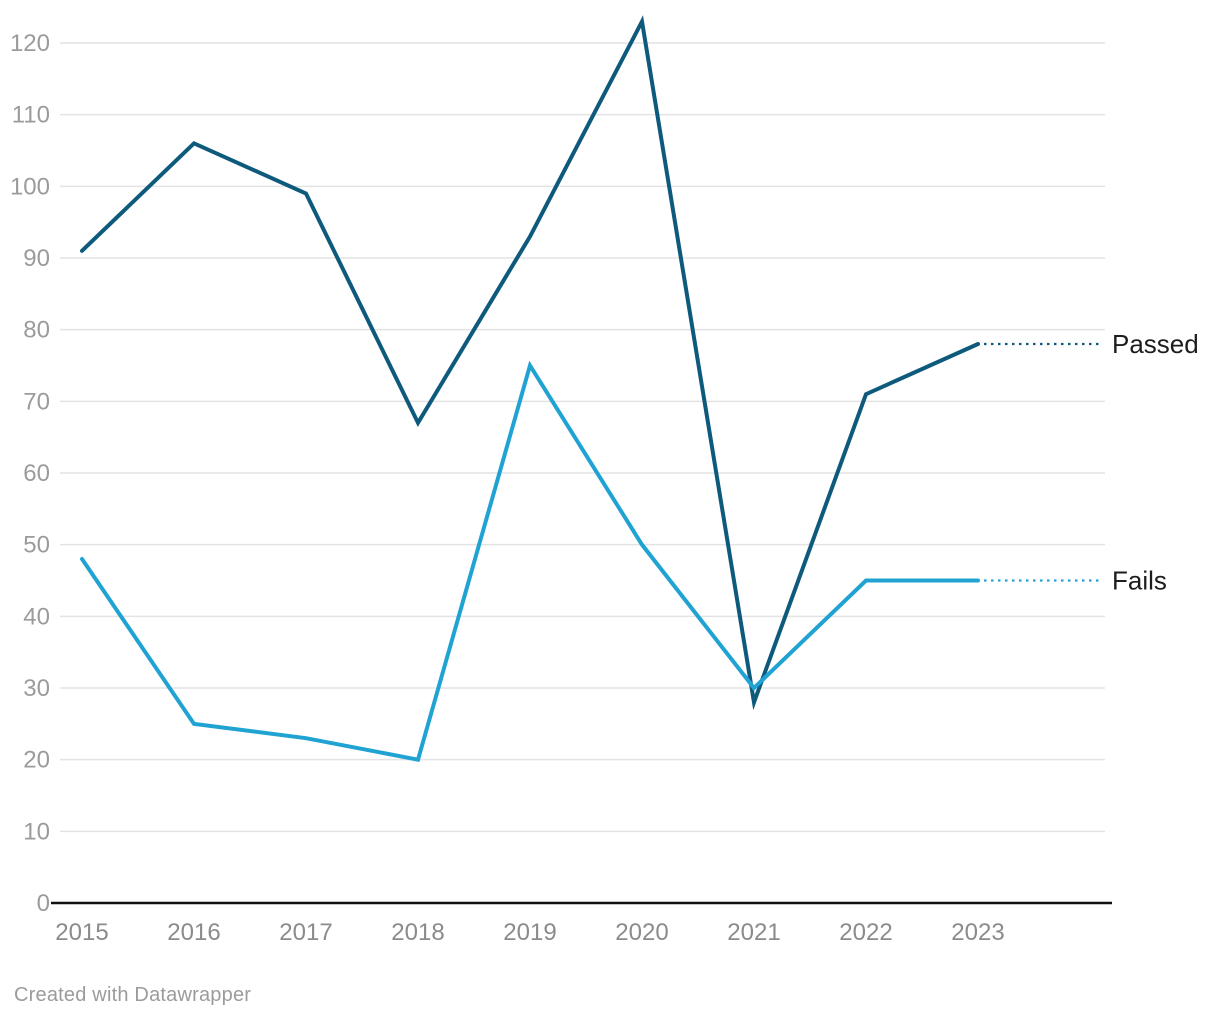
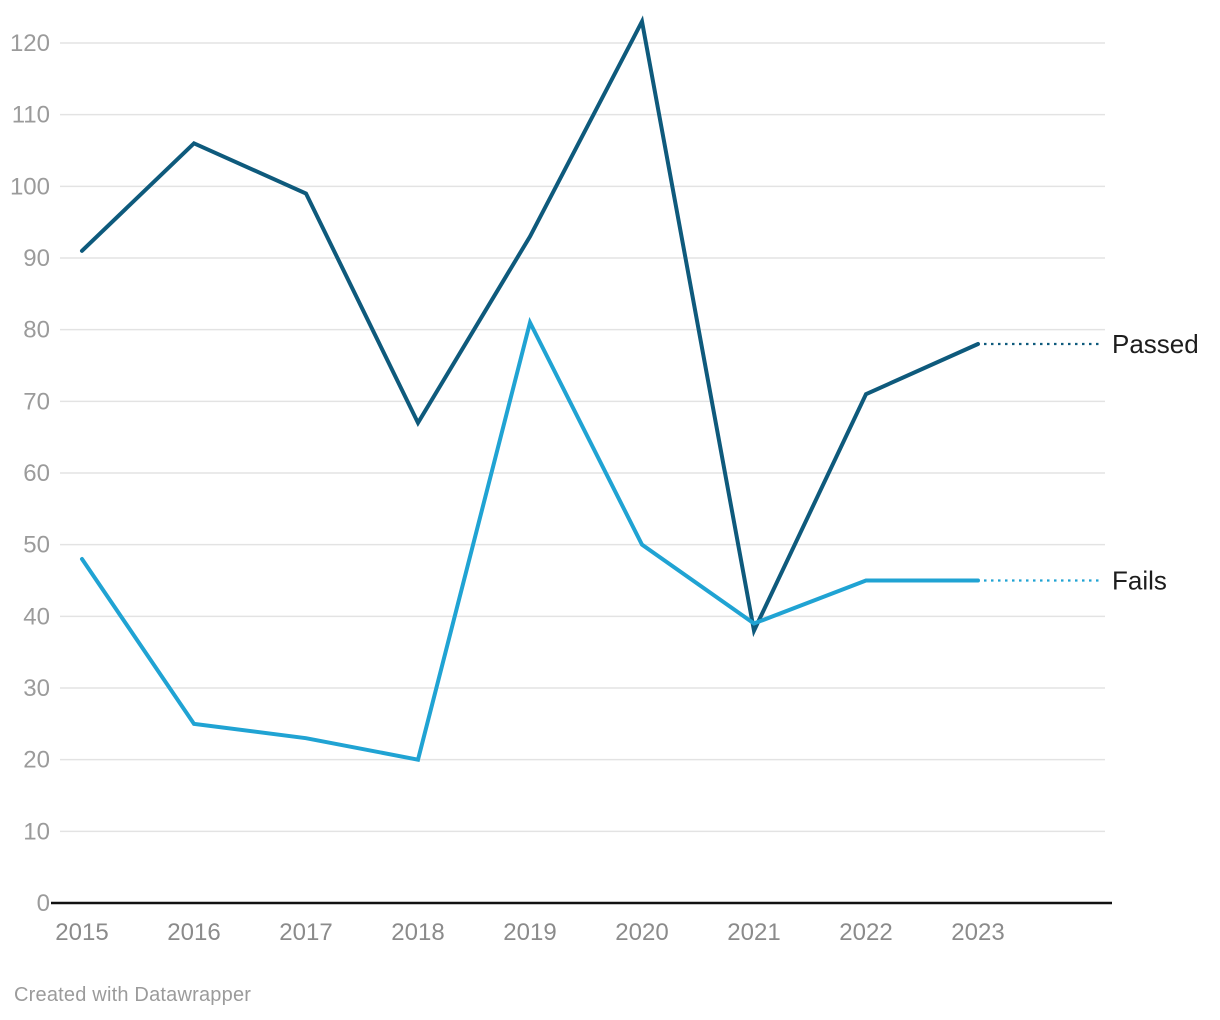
Fails/2019: 75 -> 81
Passed/2021: 28 -> 38
Fails/2021: 30 -> 39
